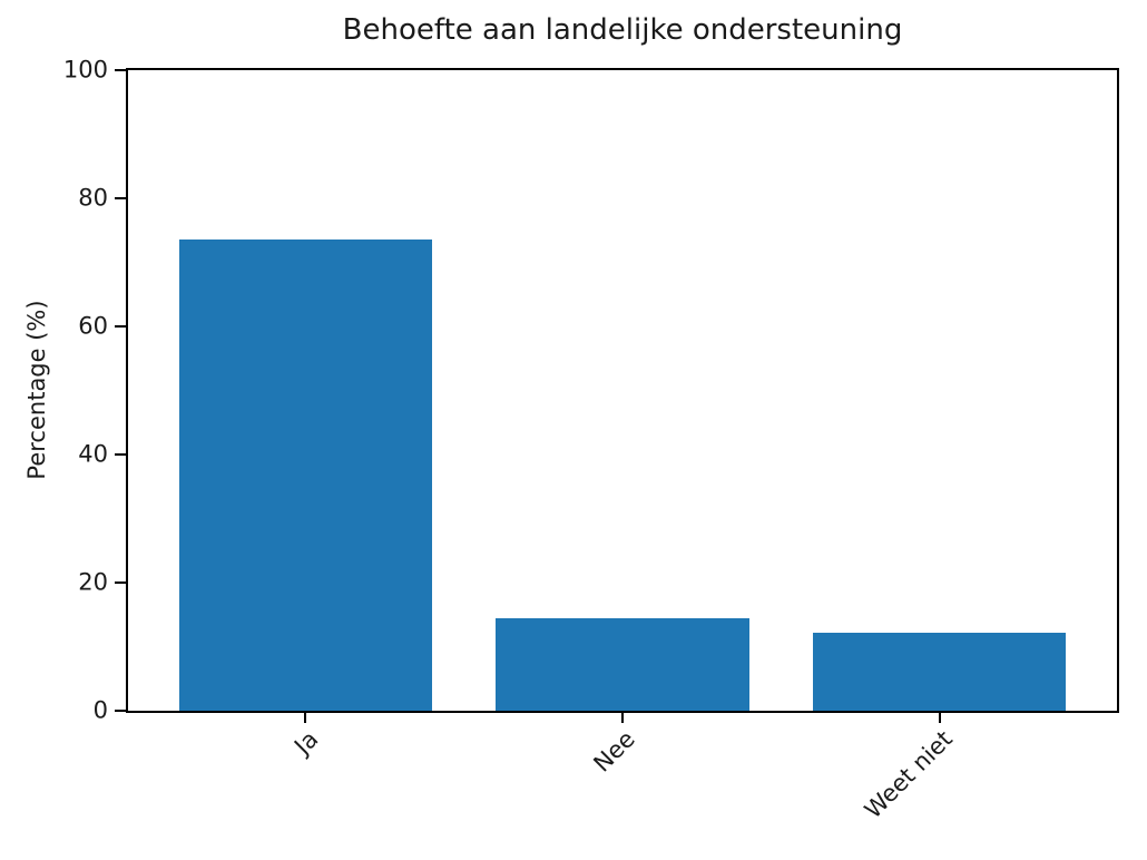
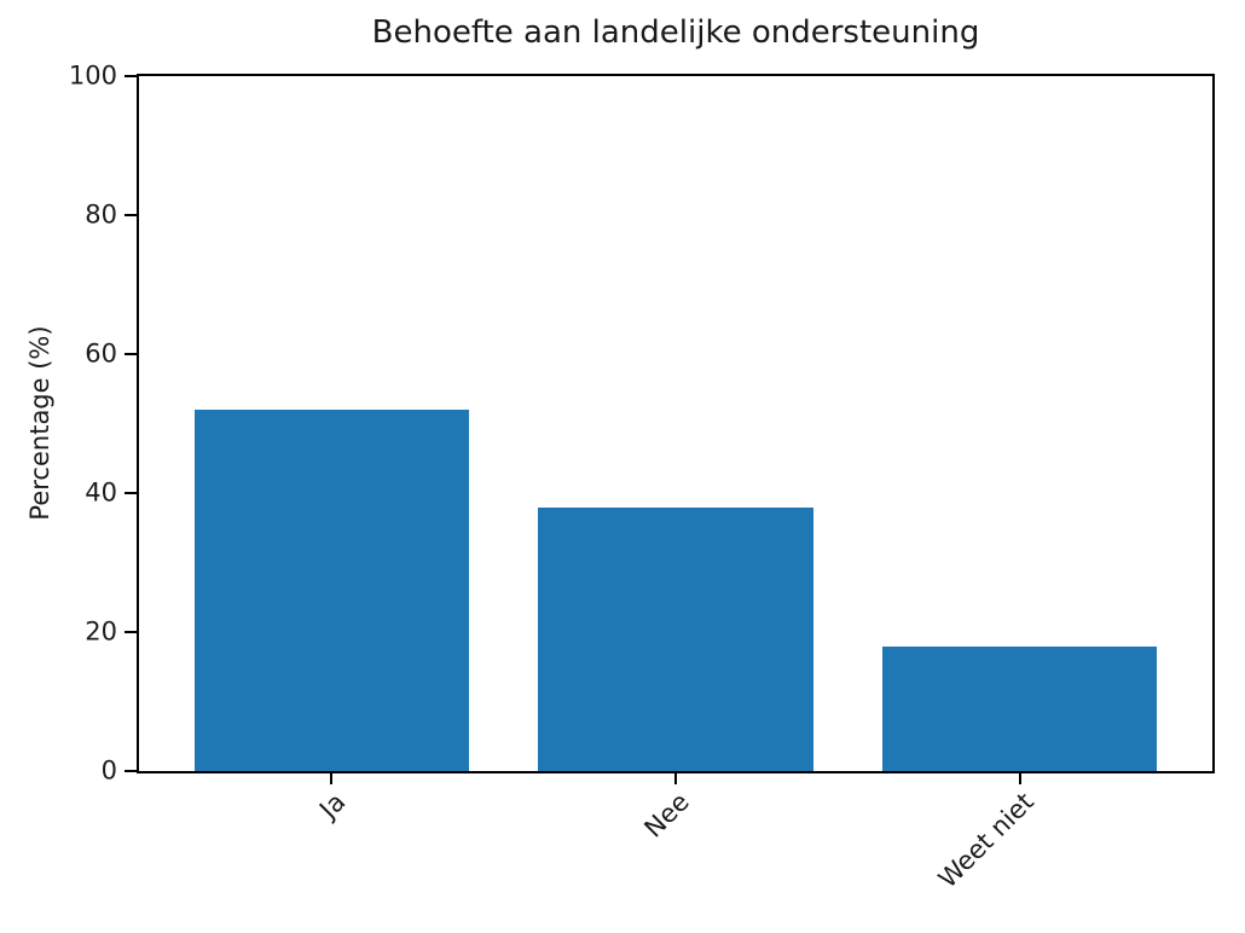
Ja: 74 -> 52
Nee: 14 -> 38
Weet niet: 12 -> 18
